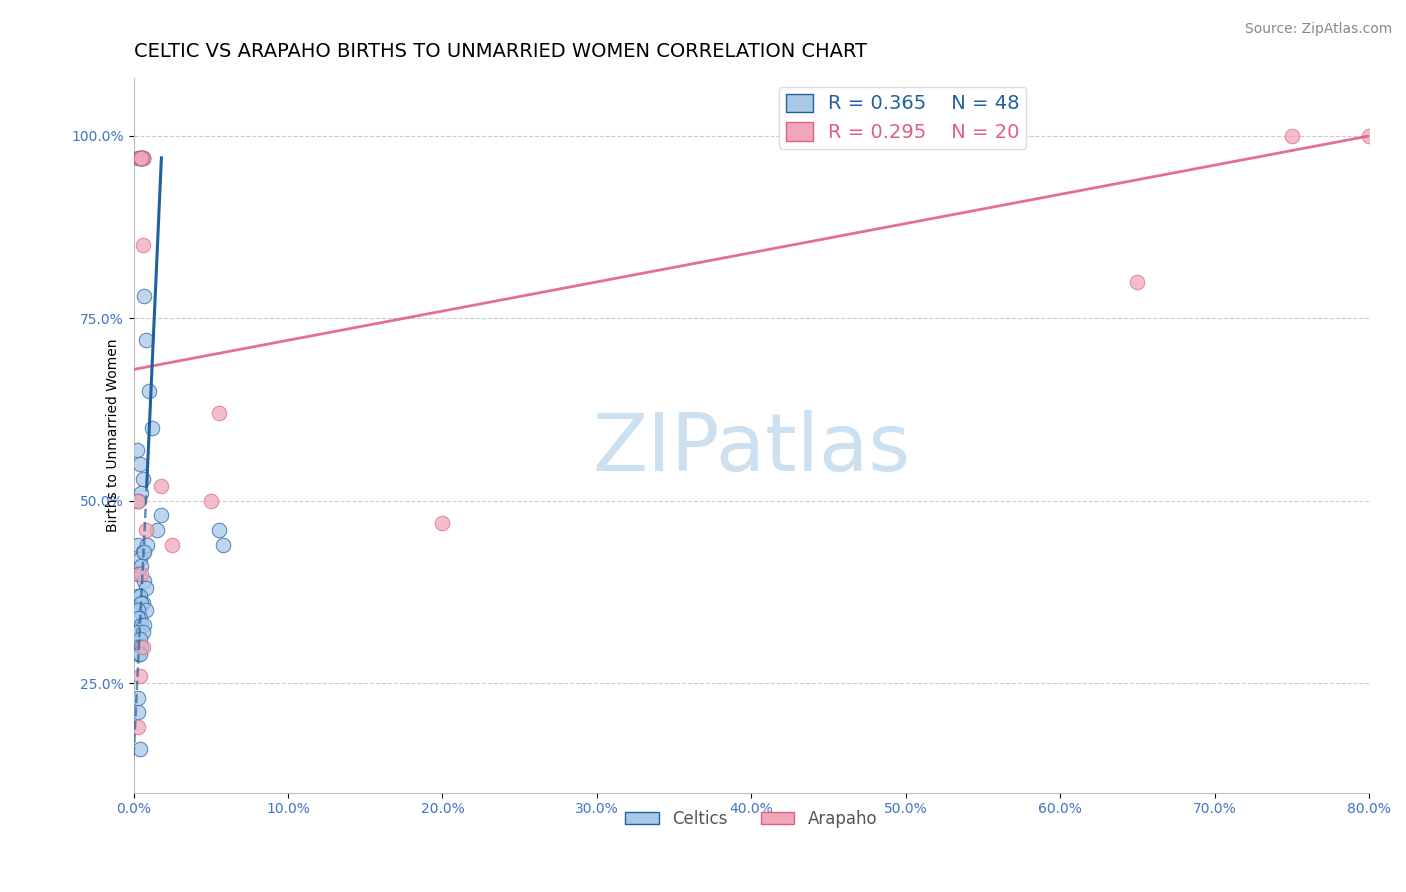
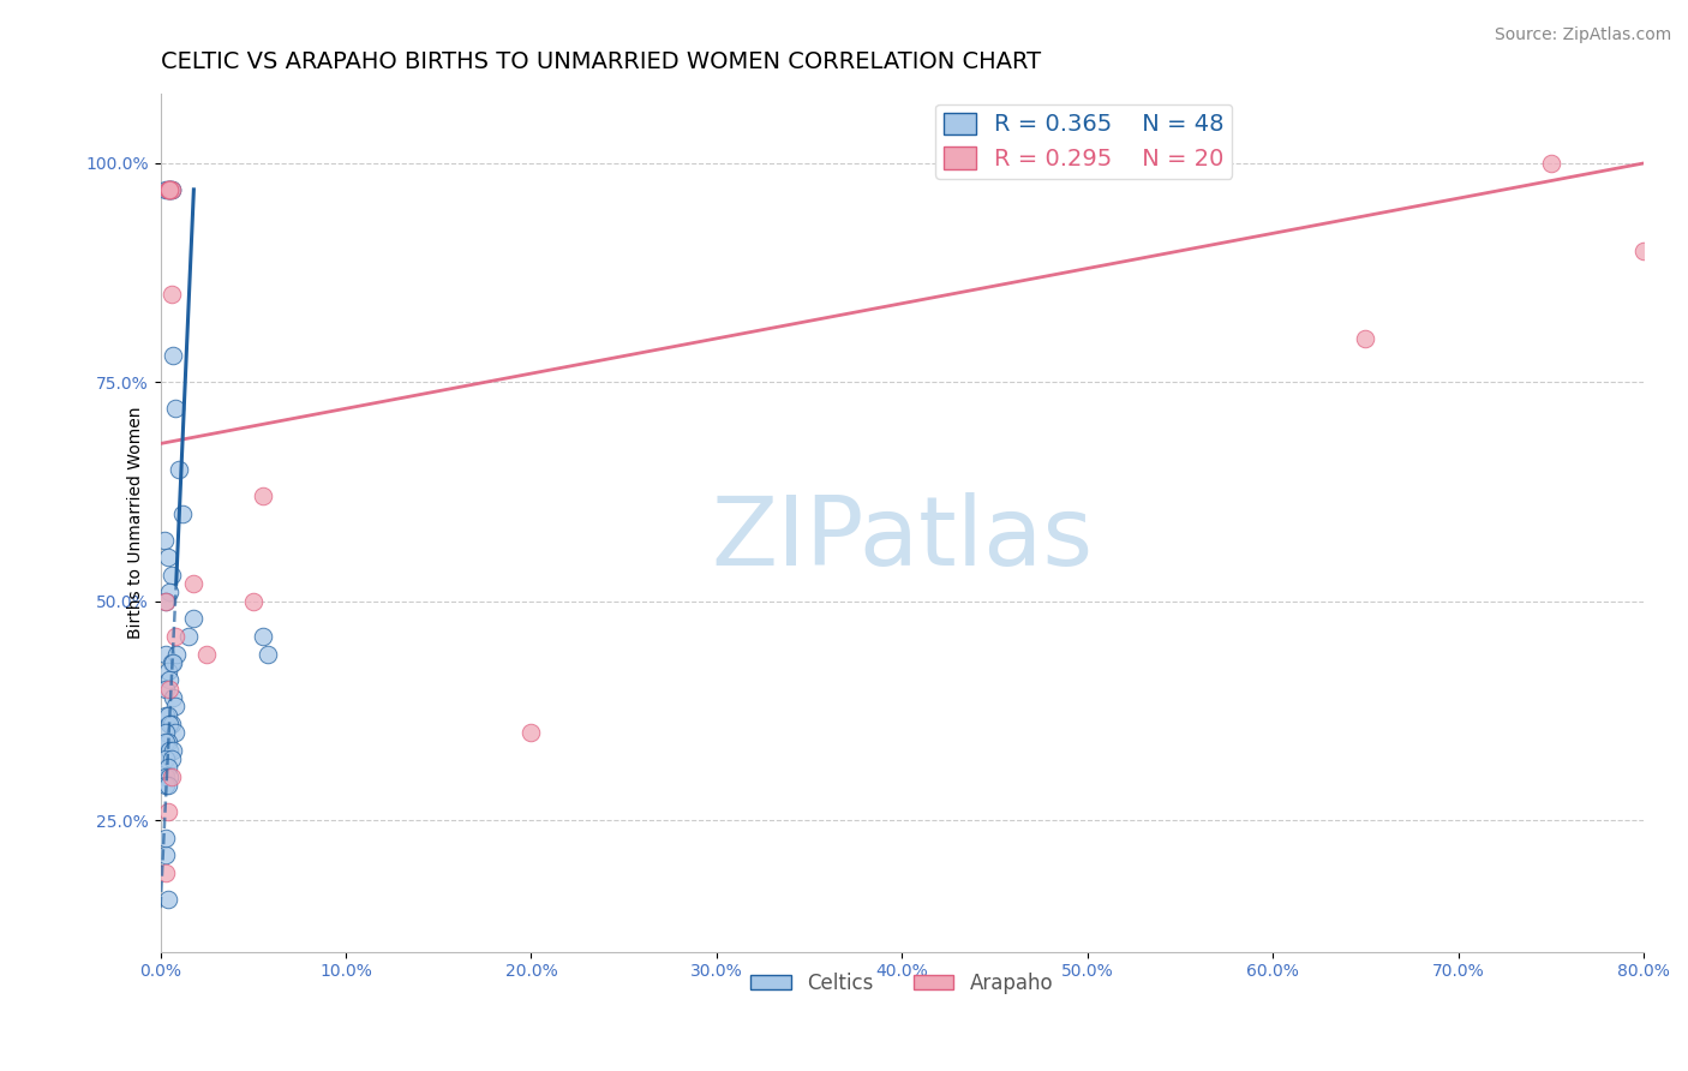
Arapaho/20.0%: 47% -> 35%
Arapaho/80.0%: 100% -> 90%
